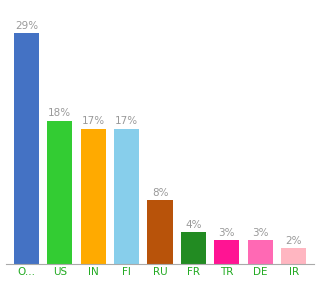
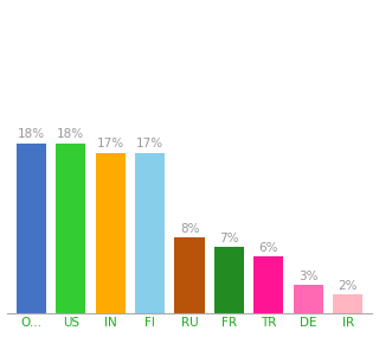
O...: 29% -> 18%
FR: 4% -> 7%
TR: 3% -> 6%
